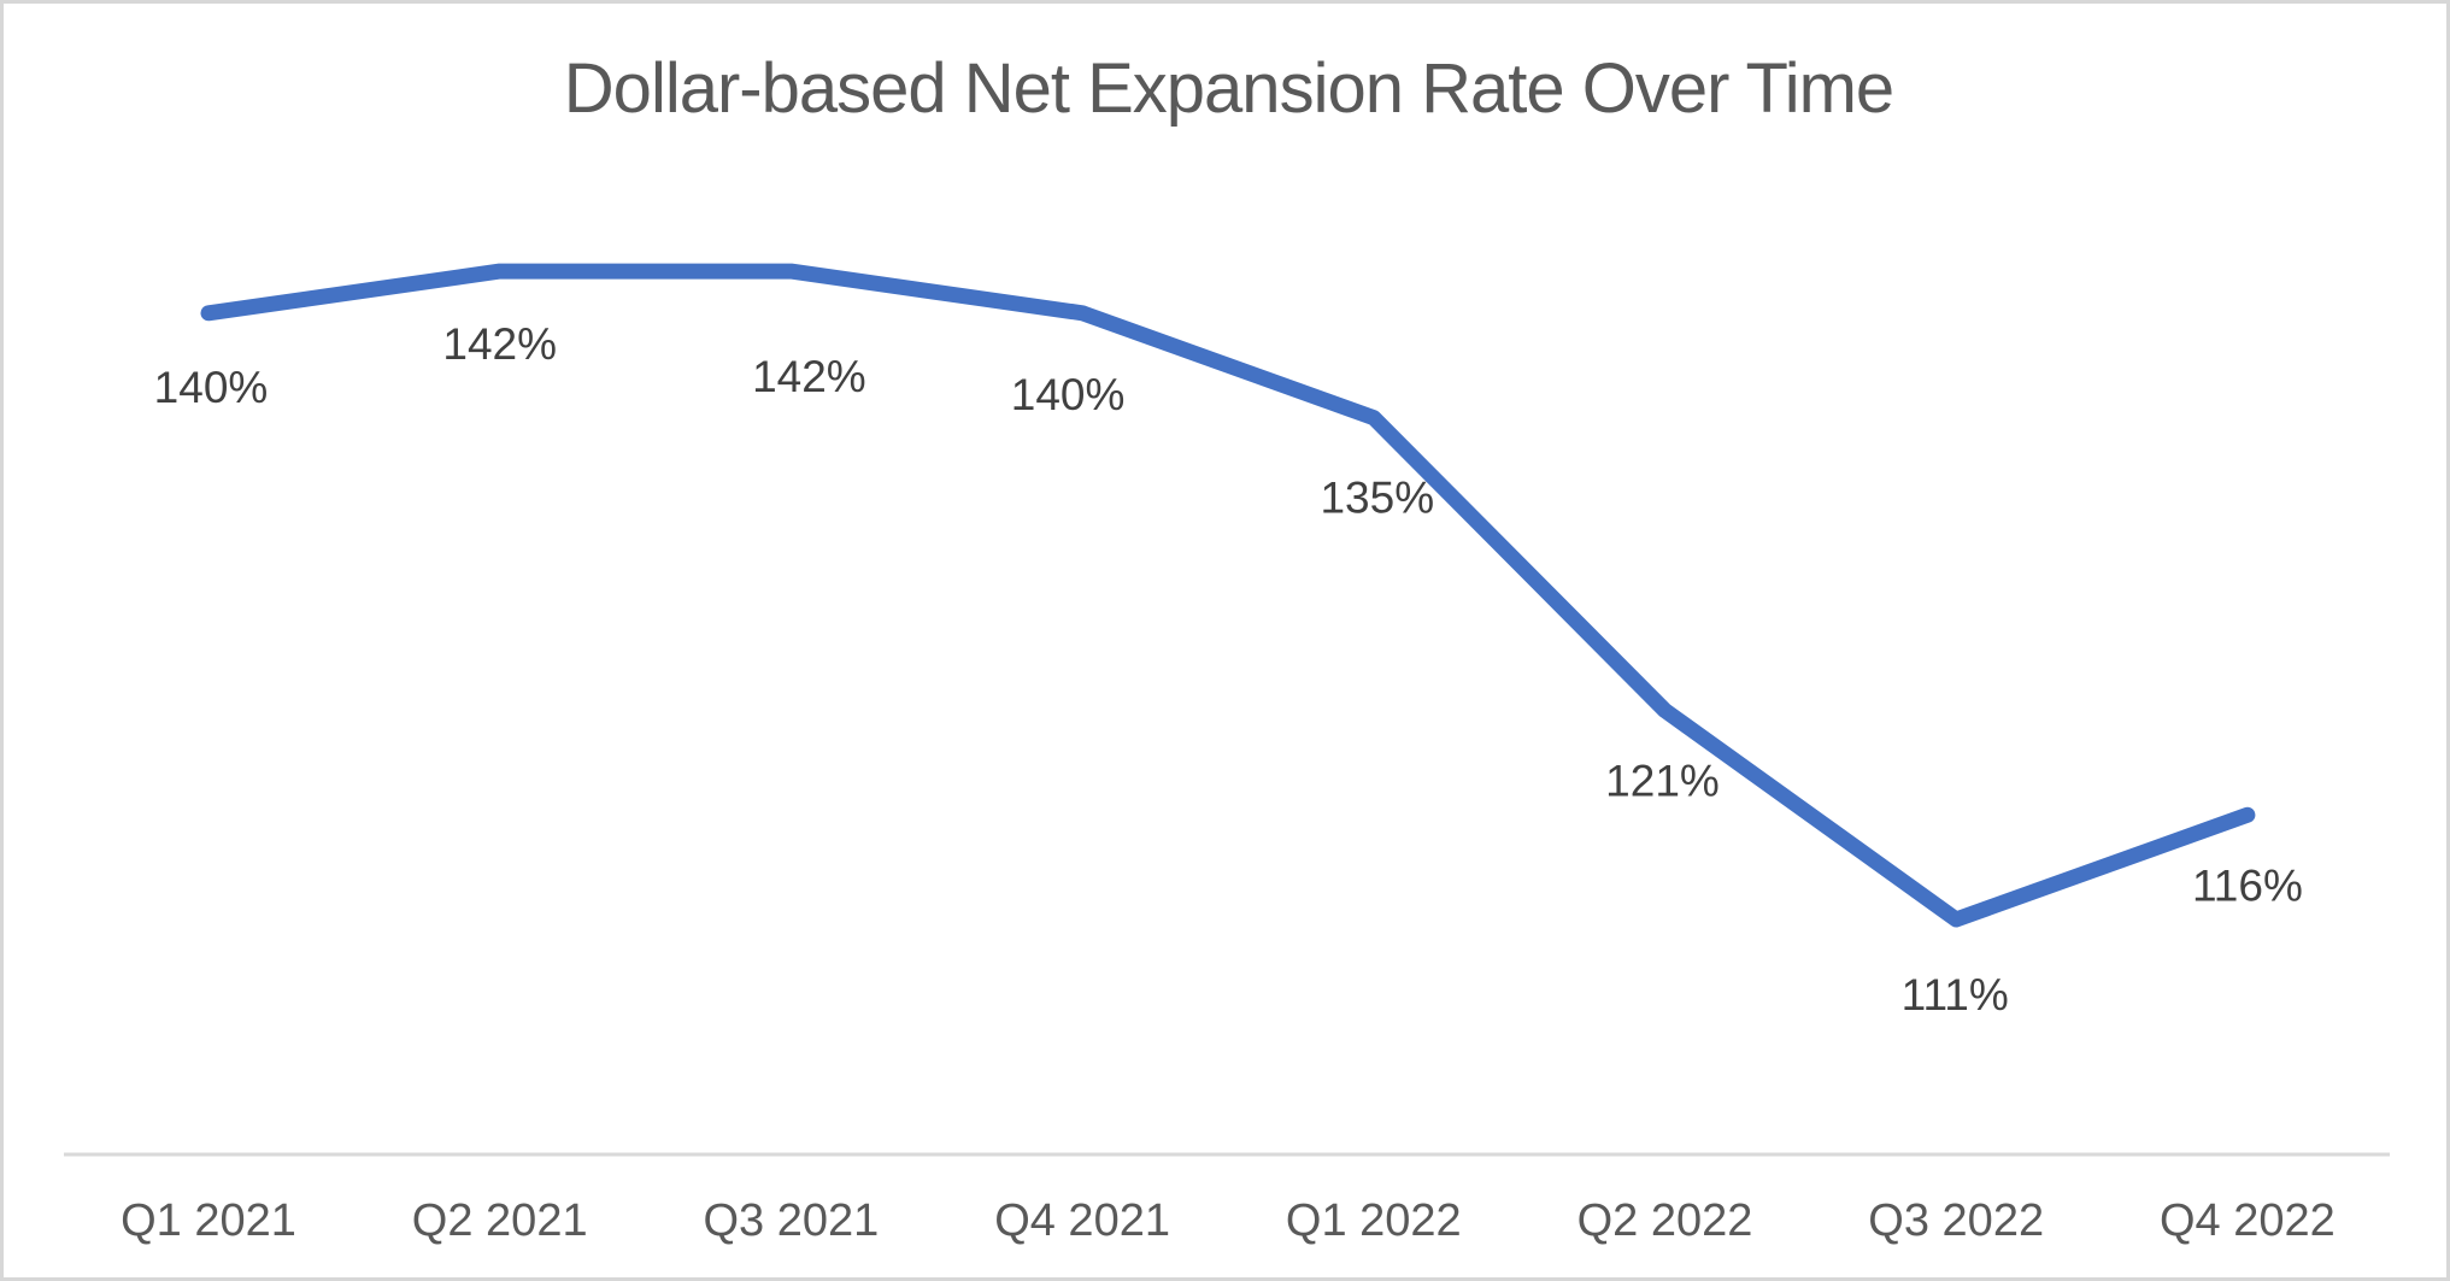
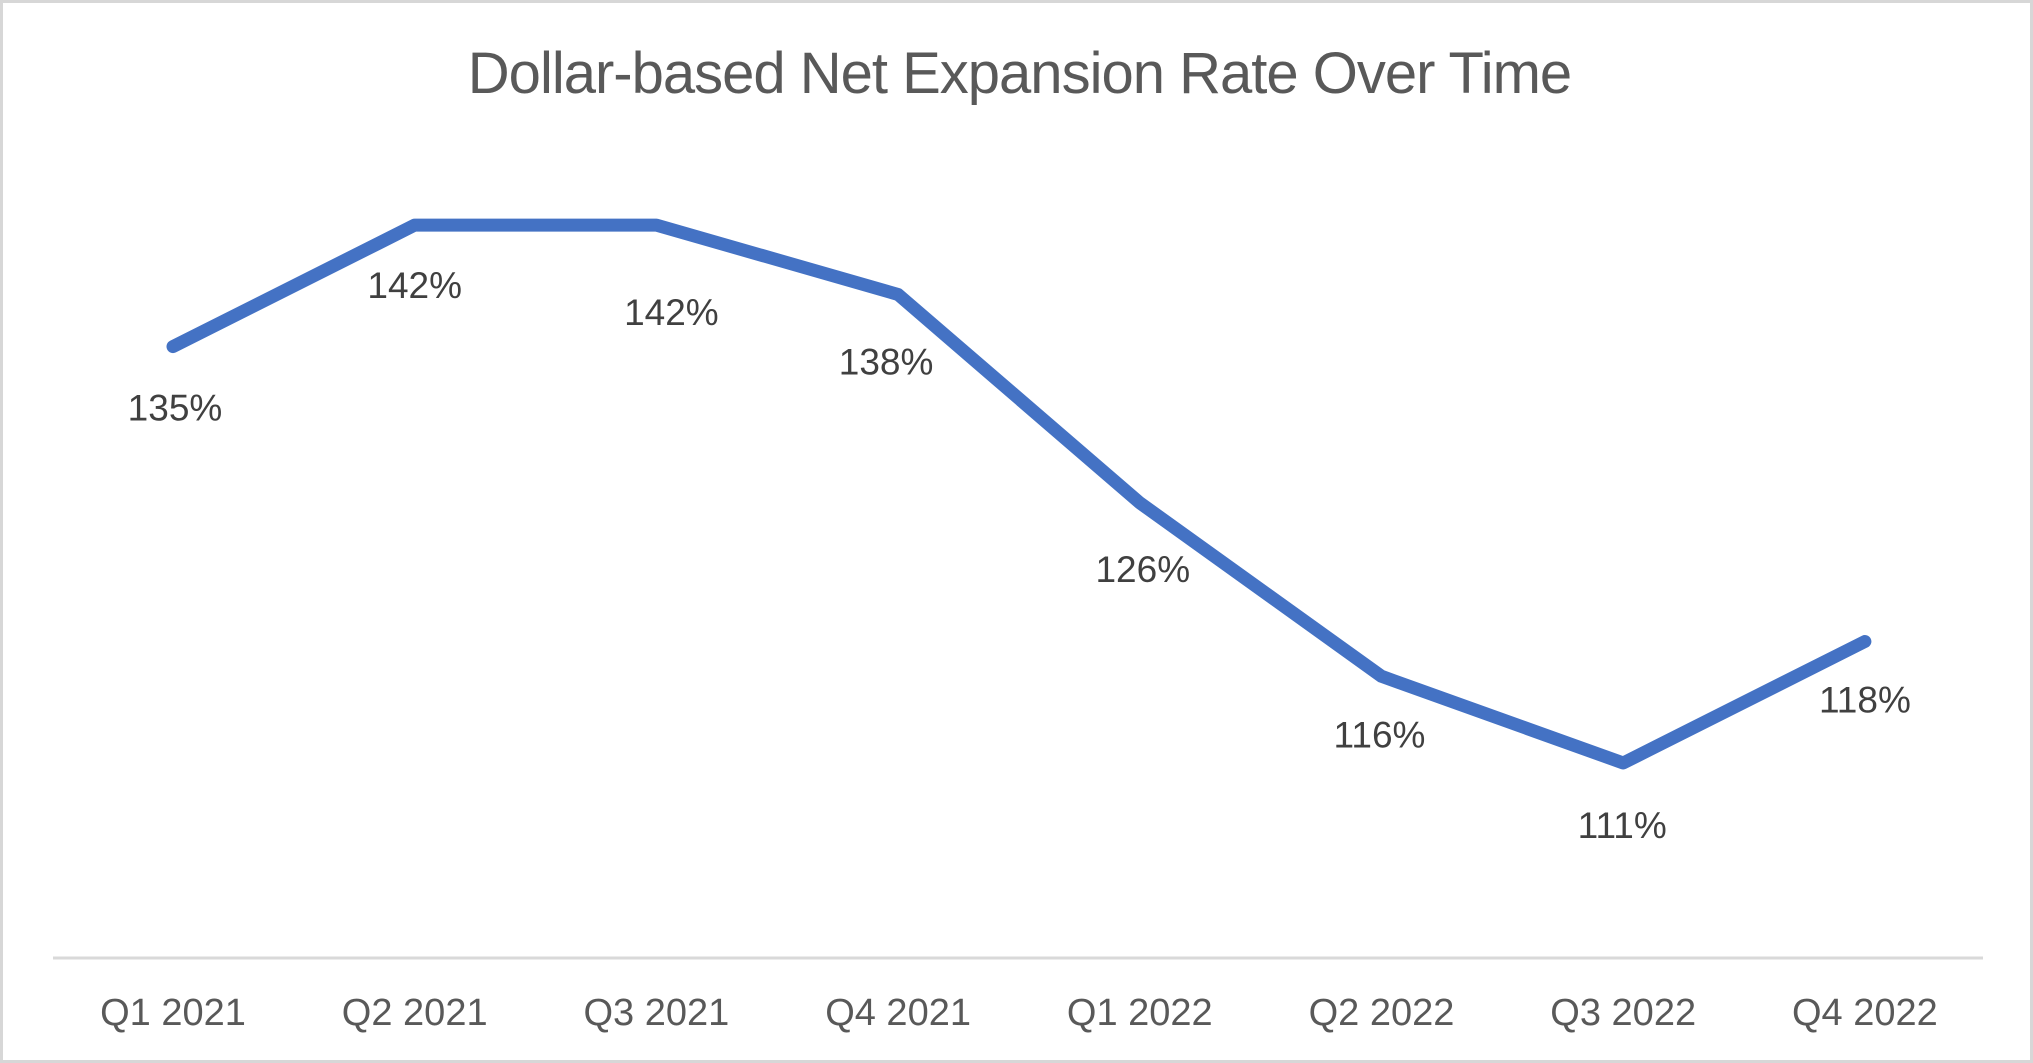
Q1 2021: 140% -> 135%
Q4 2021: 140% -> 138%
Q1 2022: 135% -> 126%
Q2 2022: 121% -> 116%
Q4 2022: 116% -> 118%
